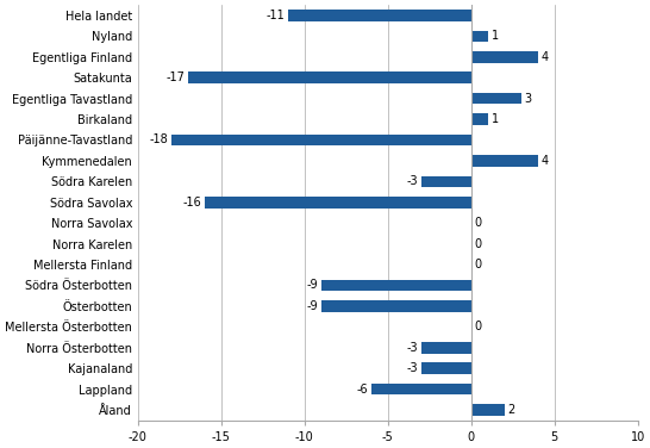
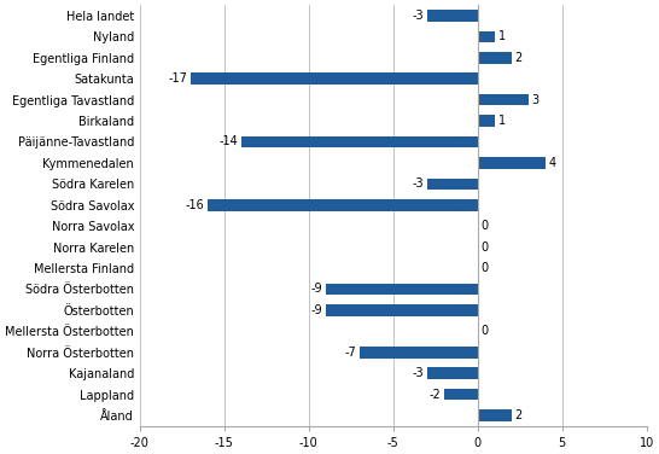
Hela landet: -11 -> -3
Egentliga Finland: 4 -> 2
Päijänne-Tavastland: -18 -> -14
Norra Österbotten: -3 -> -7
Lappland: -6 -> -2
